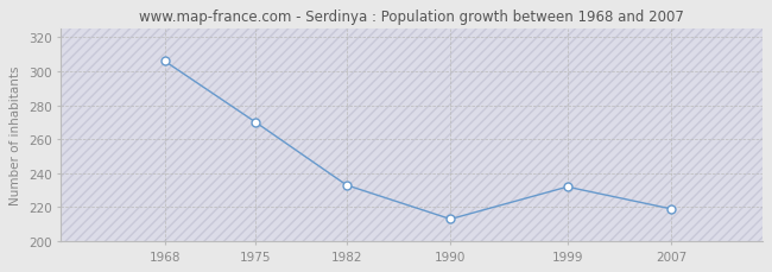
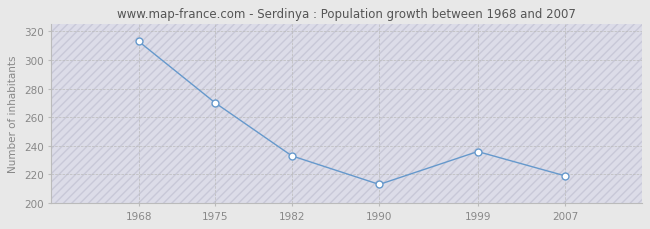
1968: 306 -> 313
1999: 232 -> 236
